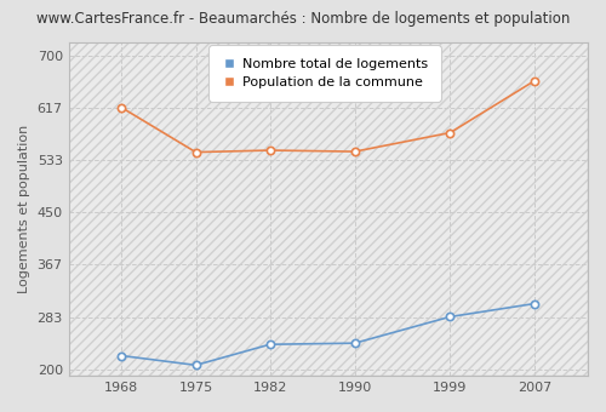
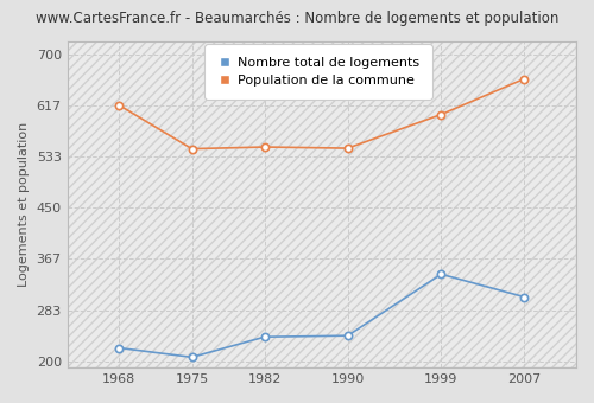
Nombre total de logements/1999: 284 -> 342
Population de la commune/1999: 577 -> 602
